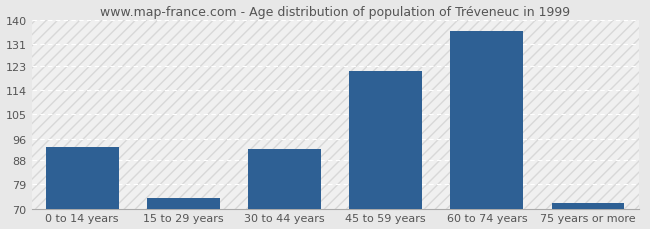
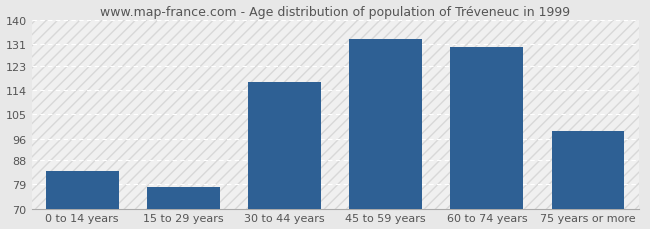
0 to 14 years: 93 -> 84
15 to 29 years: 74 -> 78
30 to 44 years: 92 -> 117
45 to 59 years: 121 -> 133
60 to 74 years: 136 -> 130
75 years or more: 72 -> 99
